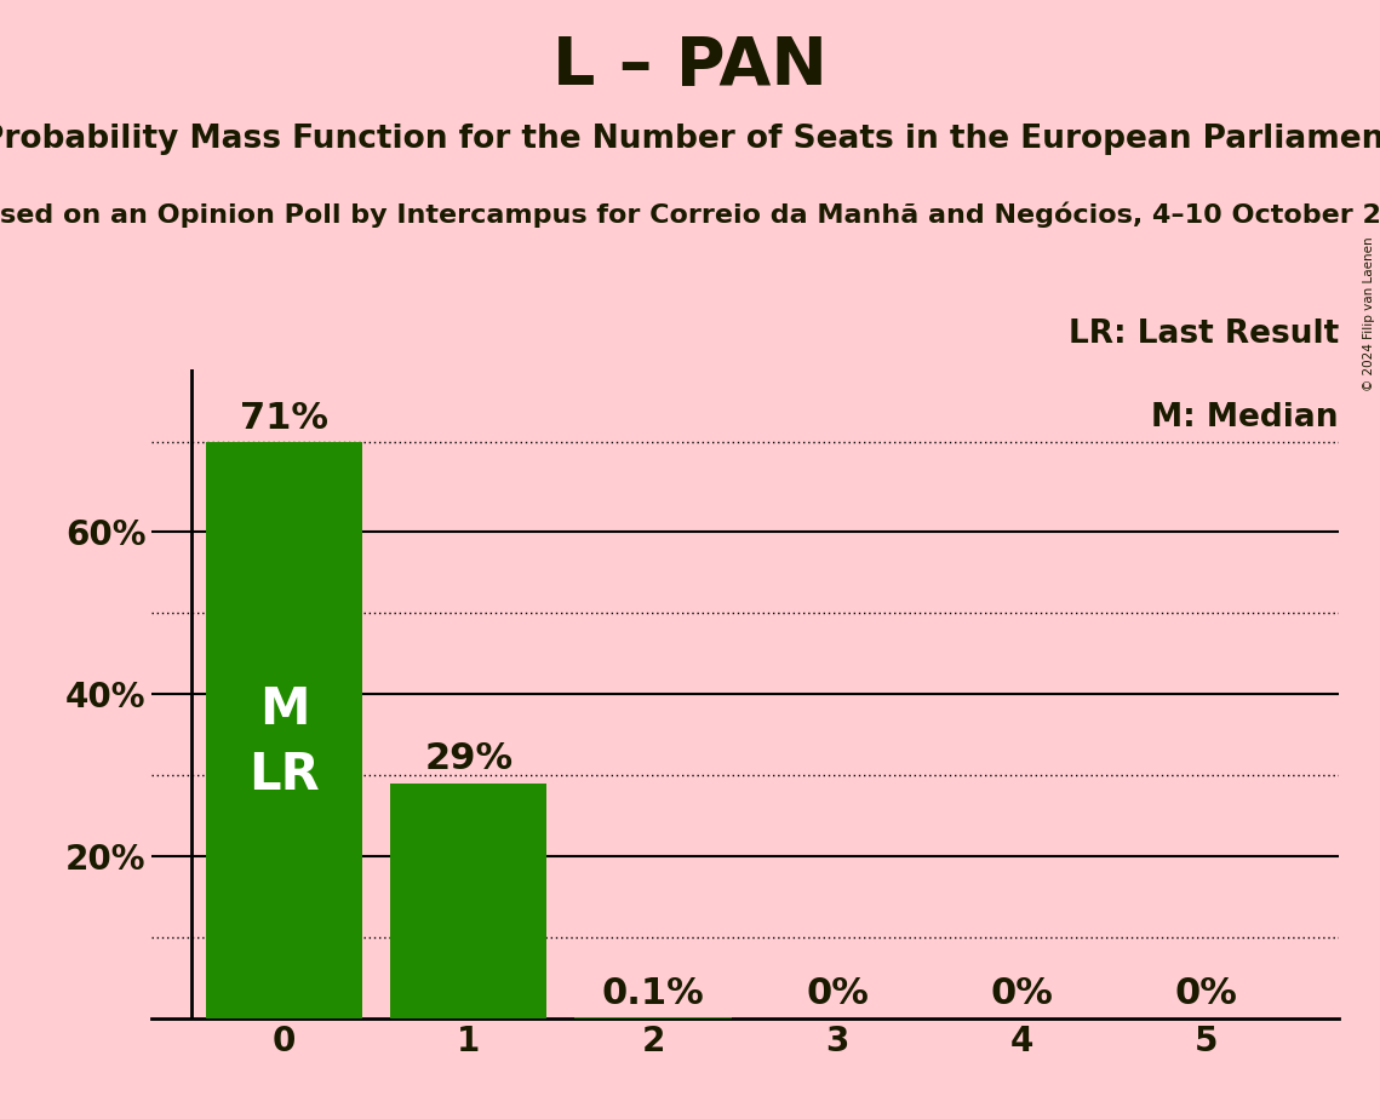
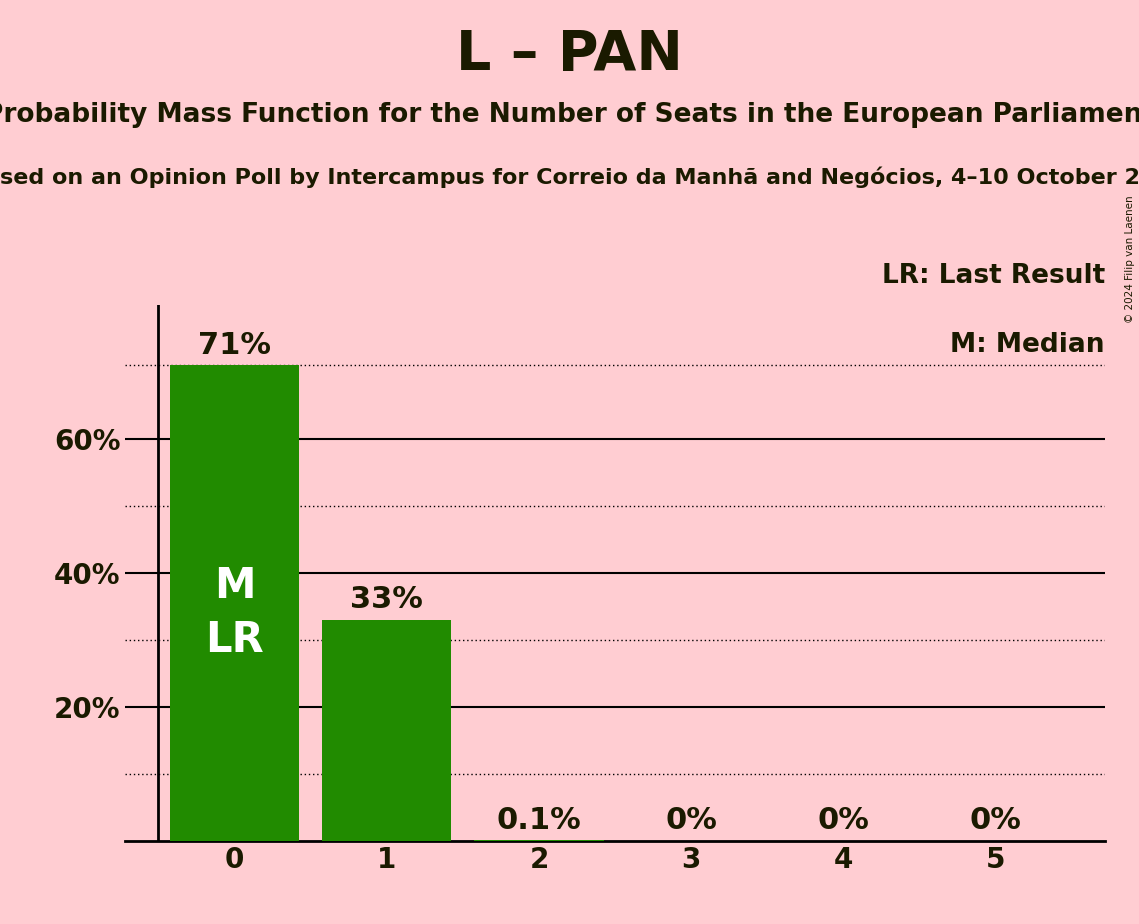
1: 29% -> 33%
